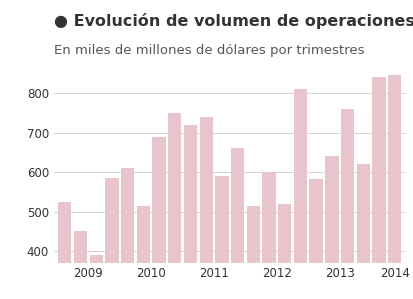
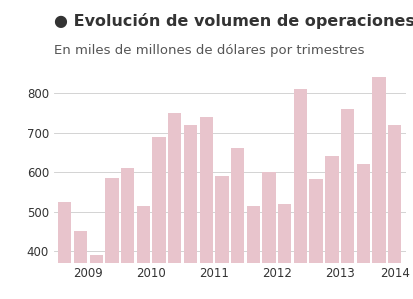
2014: 845 -> 720
